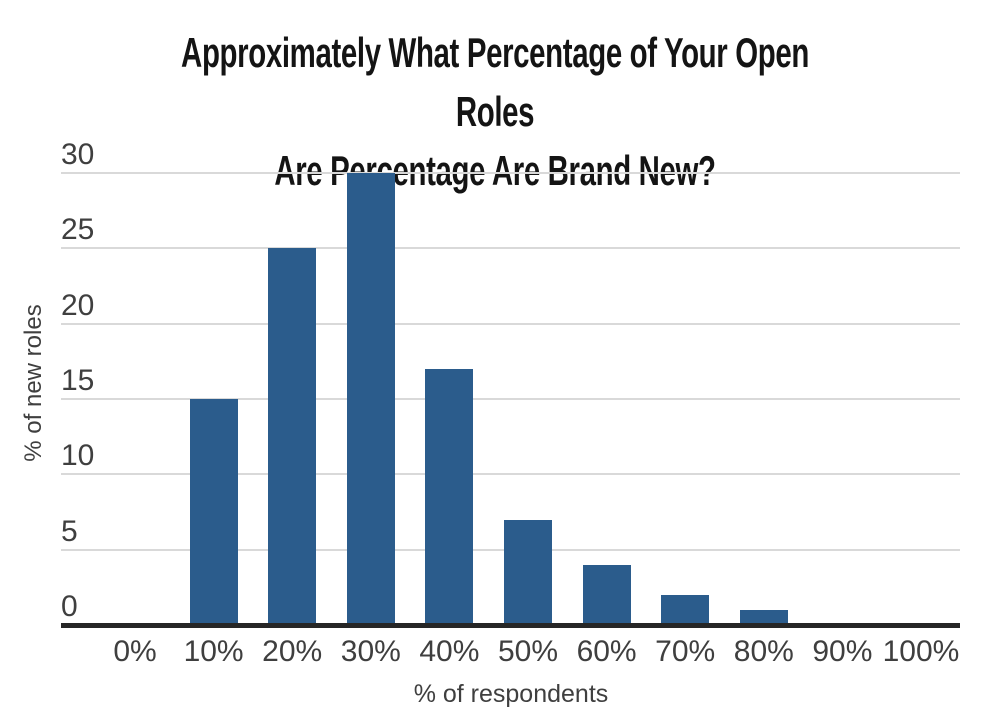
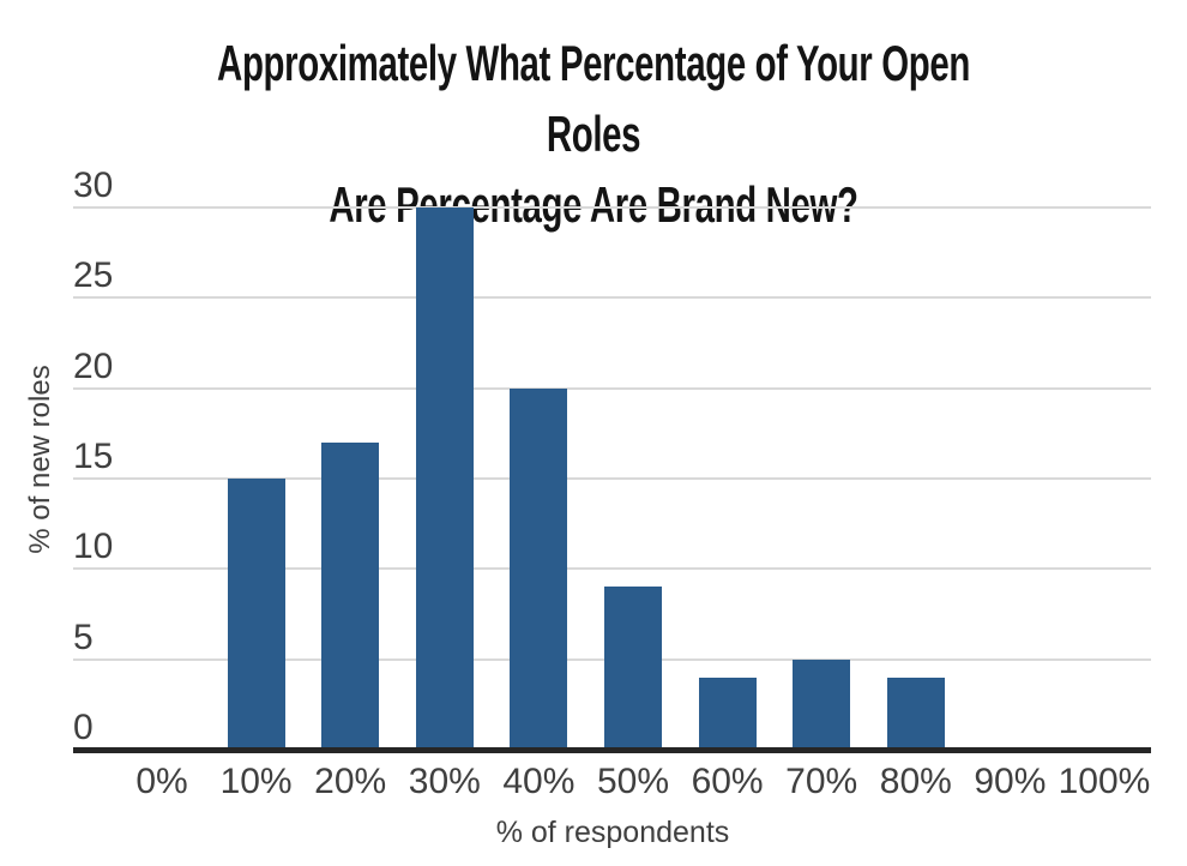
20%: 25 -> 17
40%: 17 -> 20
50%: 7 -> 9
70%: 2 -> 5
80%: 1 -> 4
